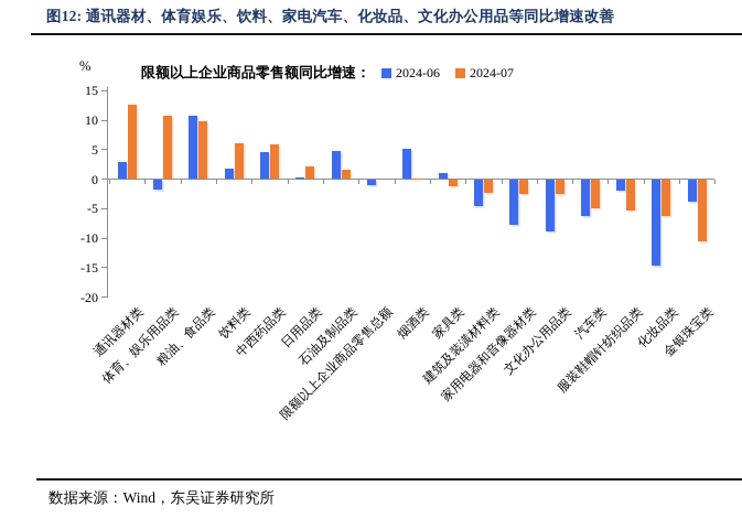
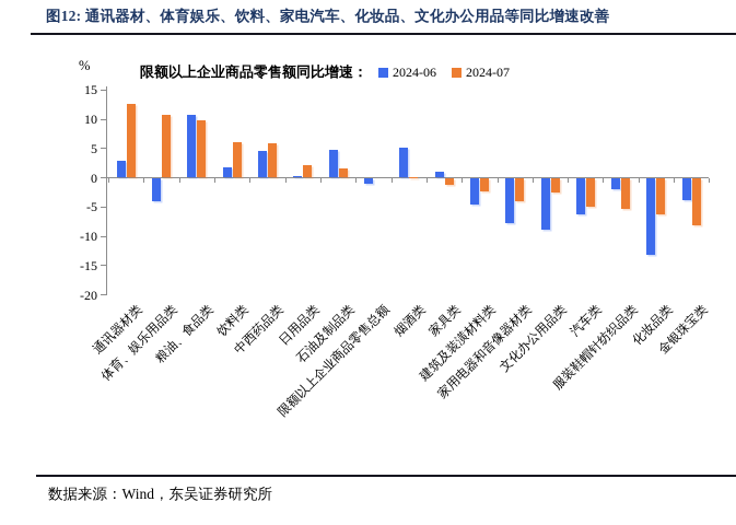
2024-06/体育、娱乐用品类: -2 -> -4
2024-07/家用电器和音像器材类: -2 -> -4
2024-06/化妆品类: -15 -> -13
2024-07/金银珠宝类: -10 -> -8
